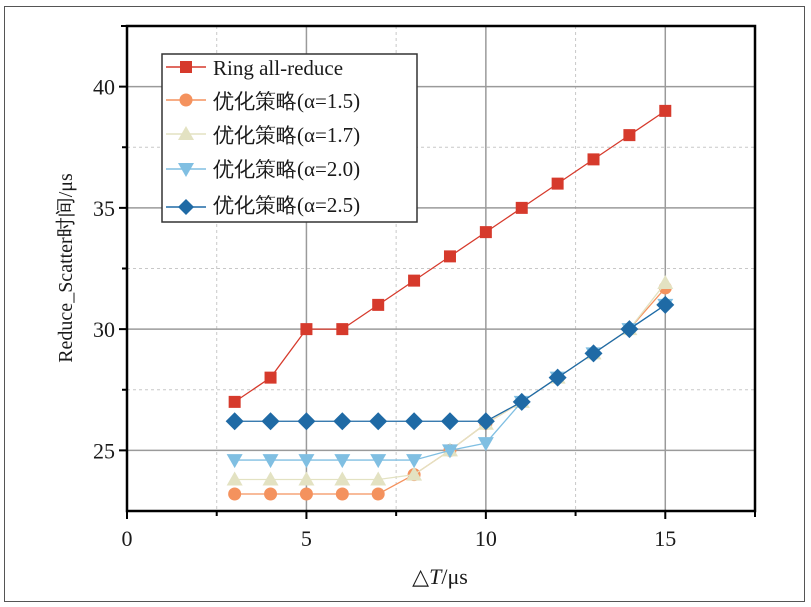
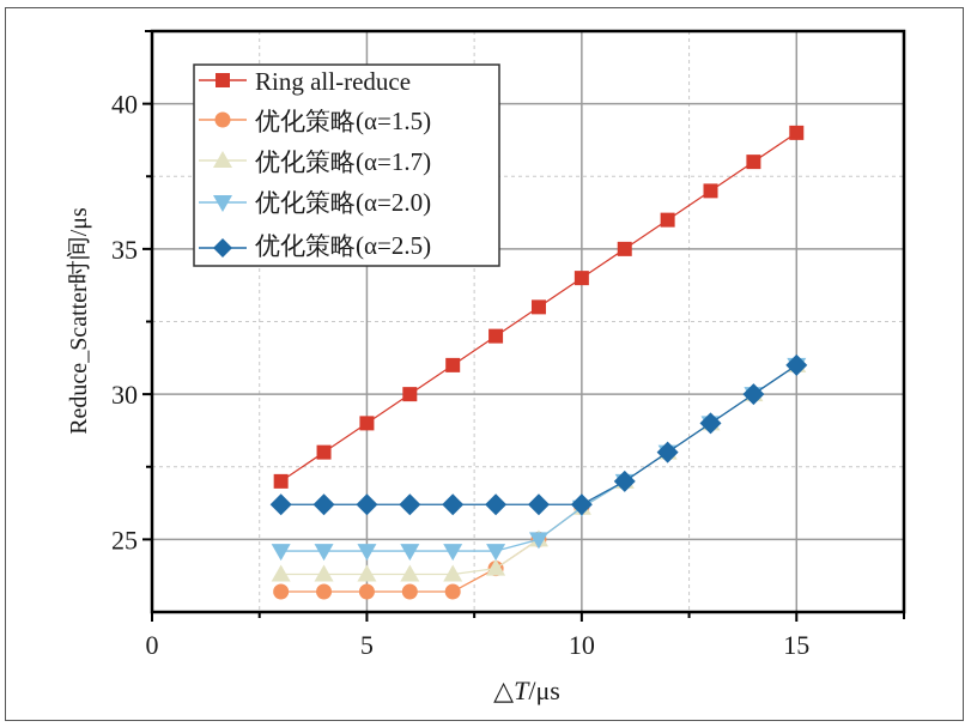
Ring all-reduce/5: 30 -> 29
优化策略(α=2.0)/10: 25.3 -> 26.1
优化策略(α=1.5)/15: 31.7 -> 31.0
优化策略(α=1.7)/15: 31.9 -> 31.0
